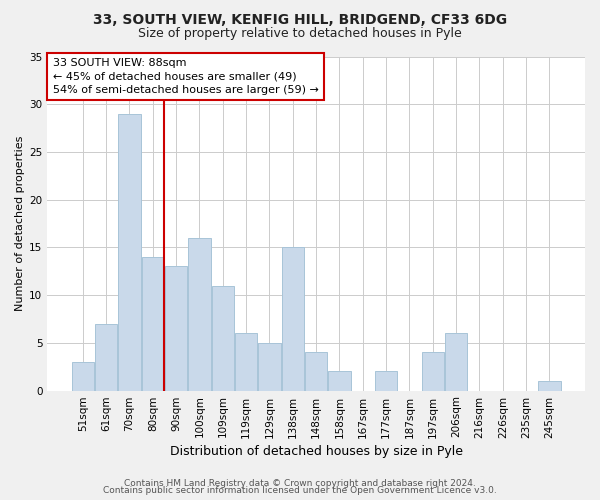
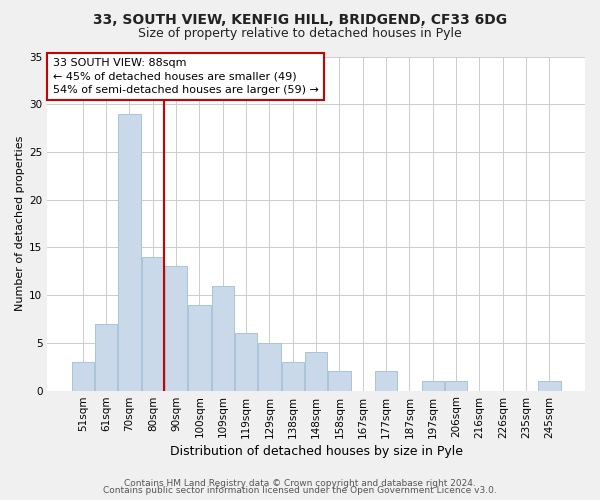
100sqm: 16 -> 9
138sqm: 15 -> 3
197sqm: 4 -> 1
206sqm: 6 -> 1
